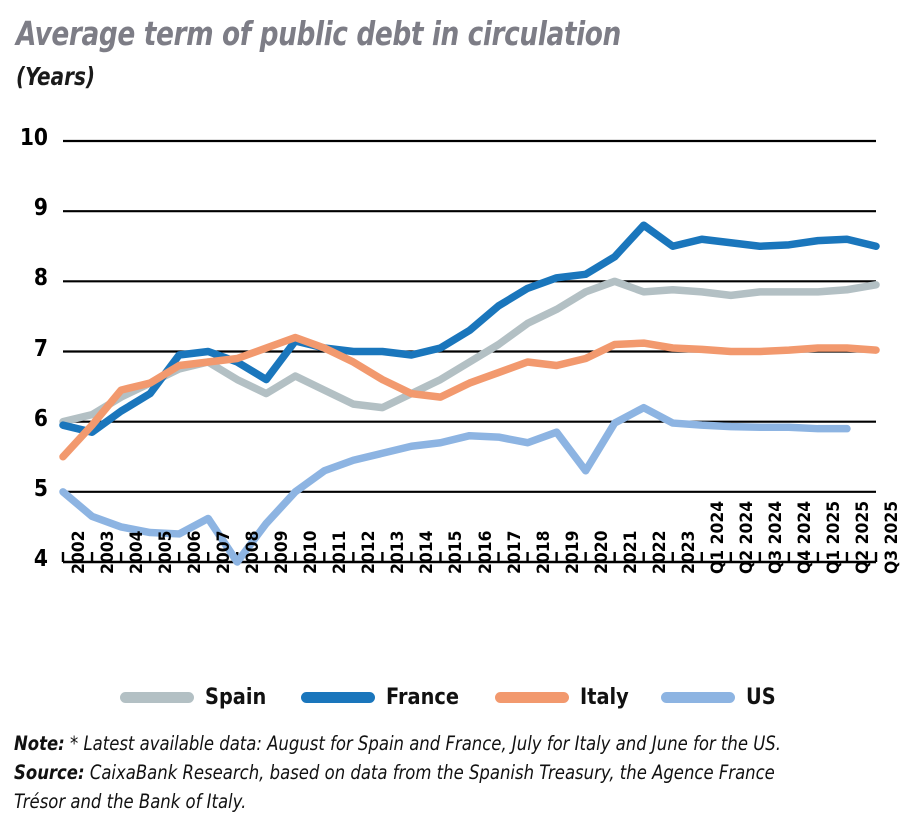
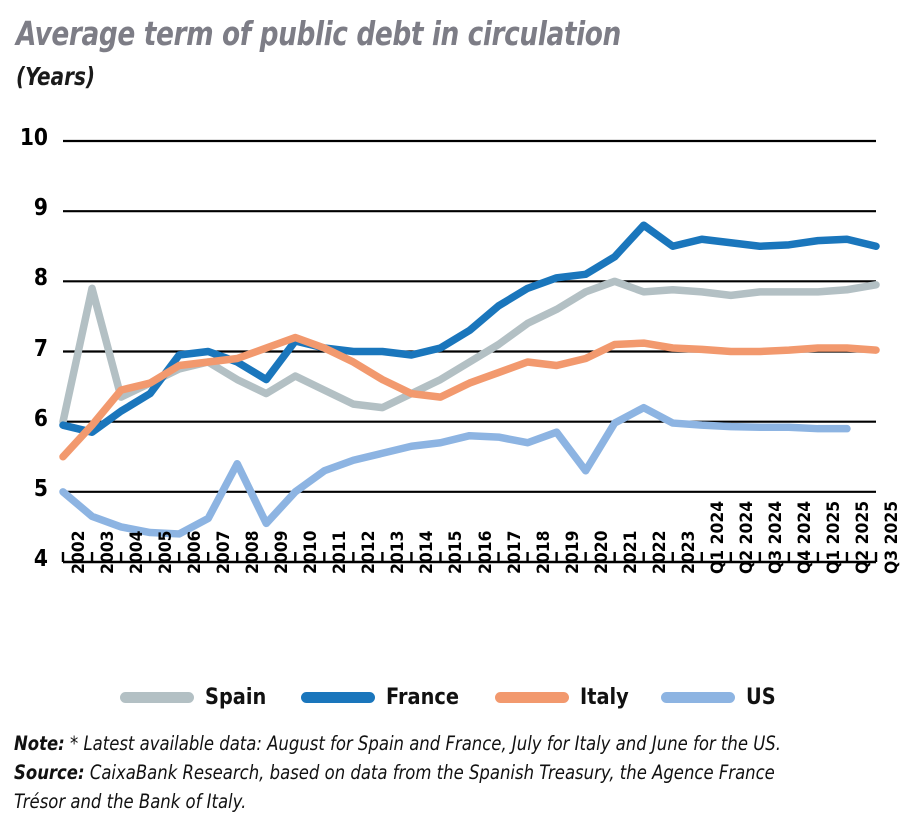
Spain/2003: 6.1 -> 7.9
US/2008: 4.0 -> 5.4
